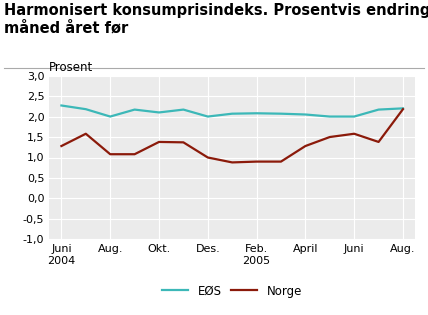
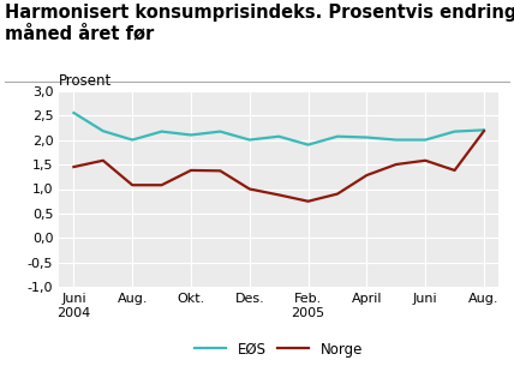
EØS/Juni 2004: 2,27 -> 2,55
Norge/Juni 2004: 1,28 -> 1,45
EØS/Feb. 2005: 2,08 -> 1,90
Norge/Feb. 2005: 0,90 -> 0,75
